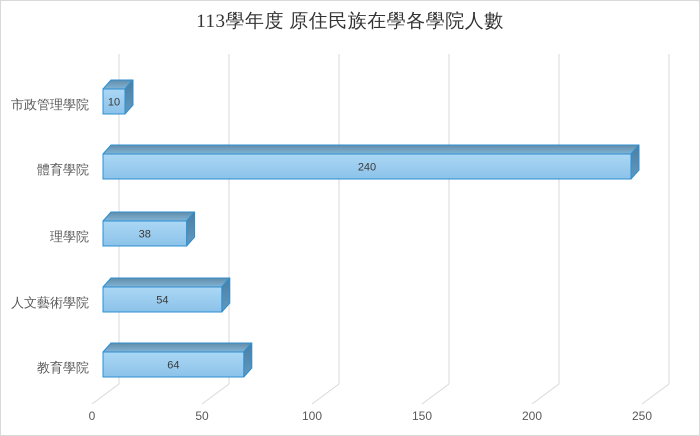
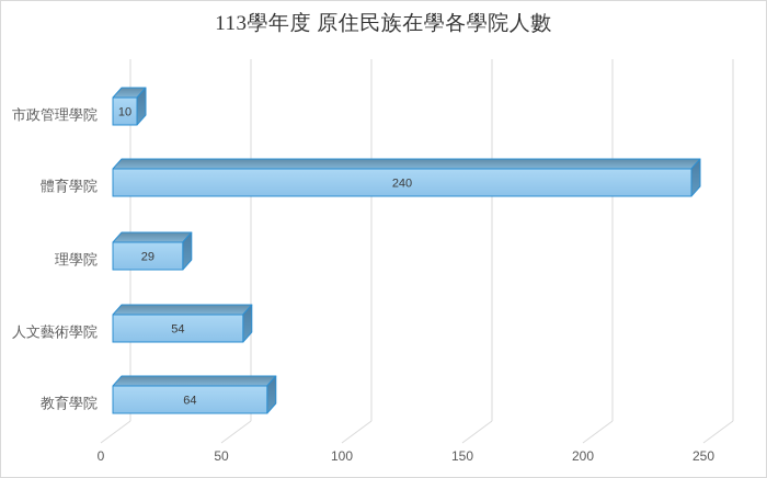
理學院: 38 -> 29
